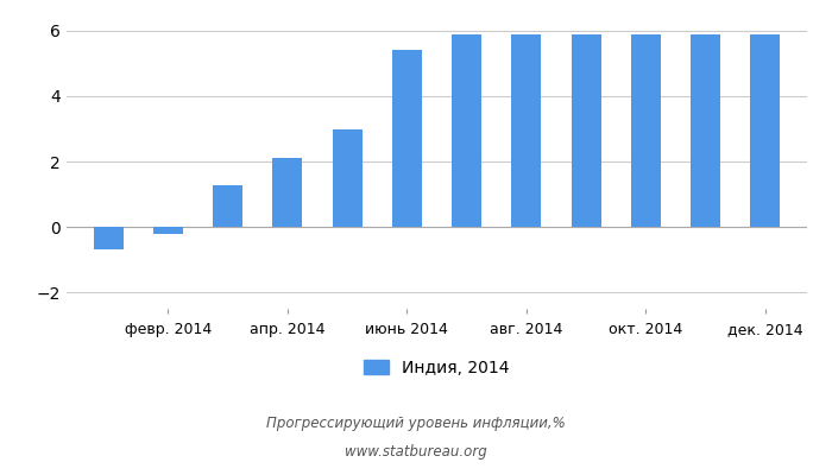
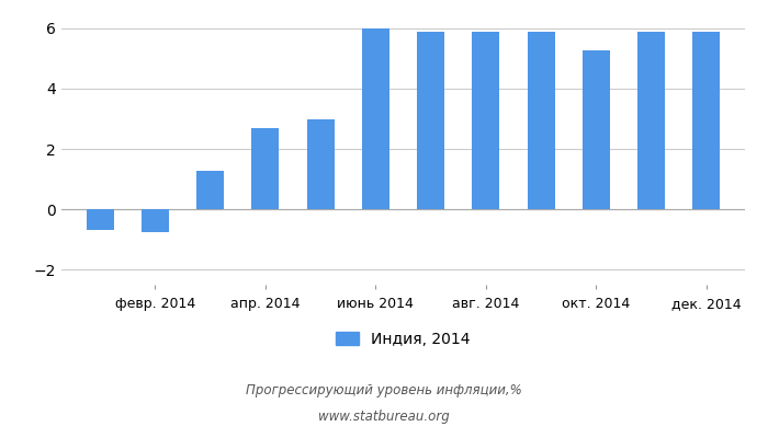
февр. 2014: -0.20 -> -0.75
апр. 2014: 2.10 -> 2.70
июнь 2014: 5.40 -> 6.00
окт. 2014: 5.90 -> 5.25
